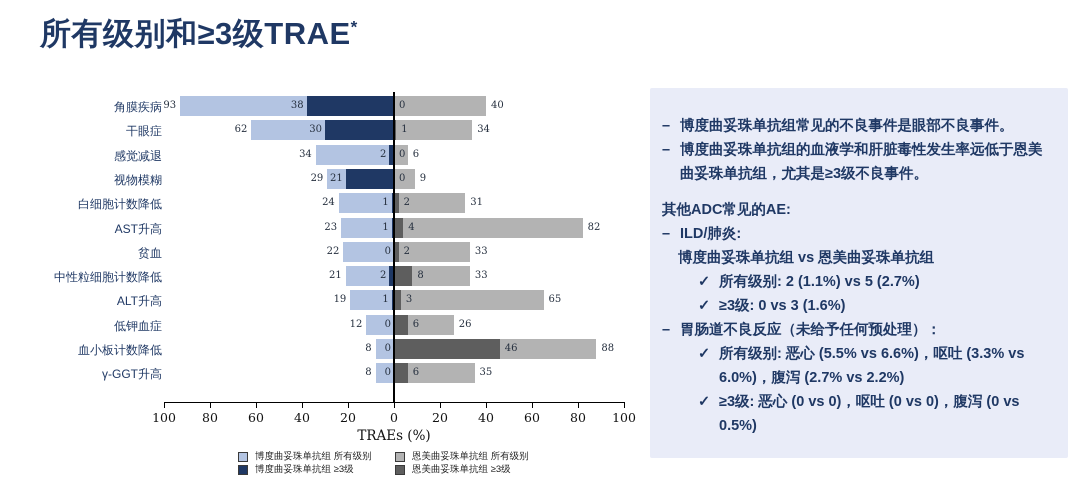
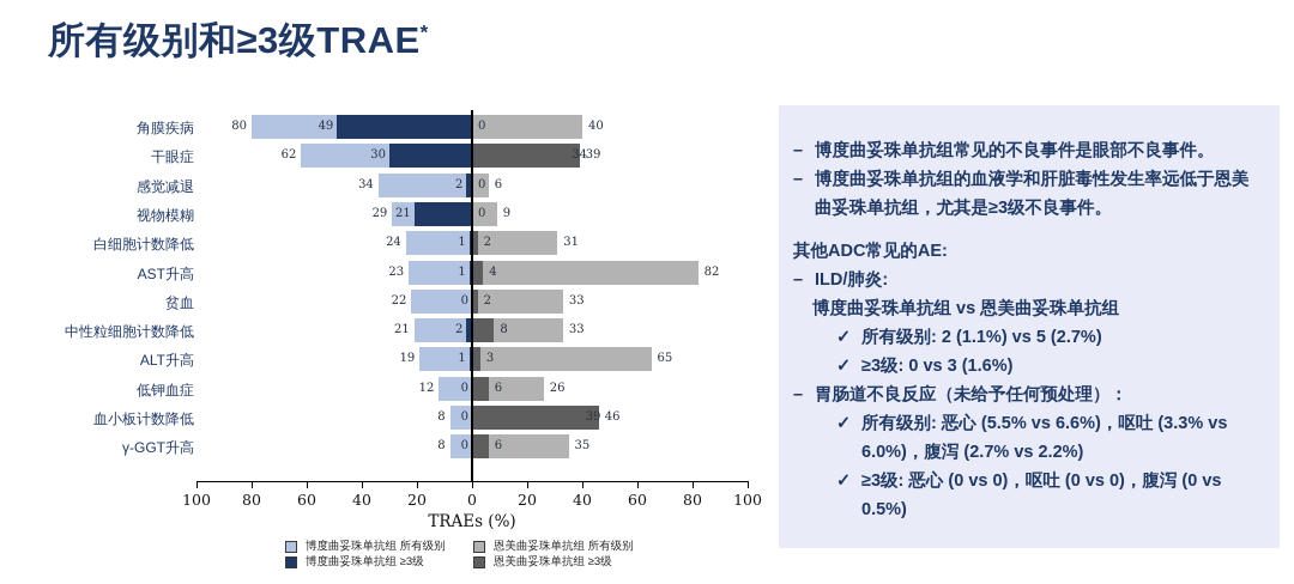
博度曲妥珠单抗组 所有级别/角膜疾病: 93 -> 80
博度曲妥珠单抗组 ≥3级/角膜疾病: 38 -> 49
恩美曲妥珠单抗组 ≥3级/干眼症: 1 -> 39
恩美曲妥珠单抗组 所有级别/血小板计数降低: 88 -> 39
